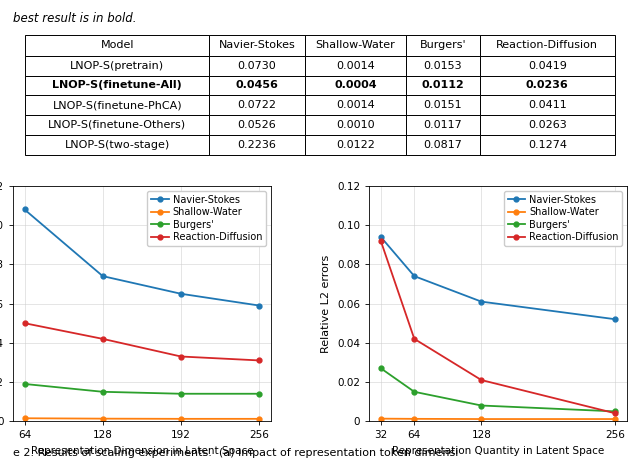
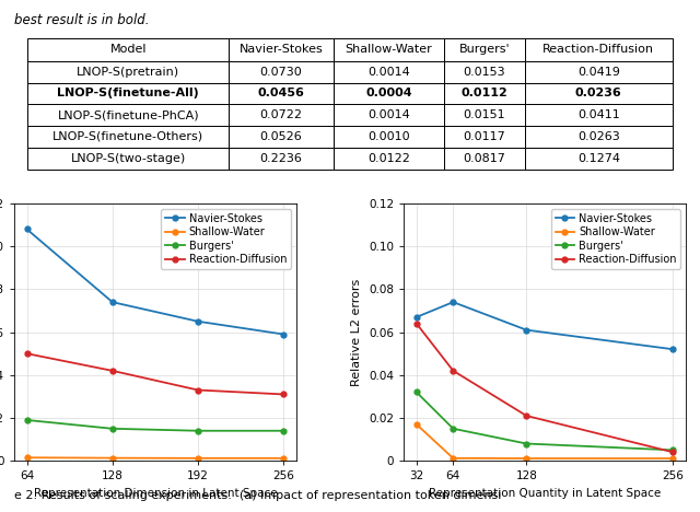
Navier-Stokes/32: 0.094 -> 0.067
Shallow-Water/32: 0.001 -> 0.017
Burgers'/32: 0.027 -> 0.032
Reaction-Diffusion/32: 0.092 -> 0.064
